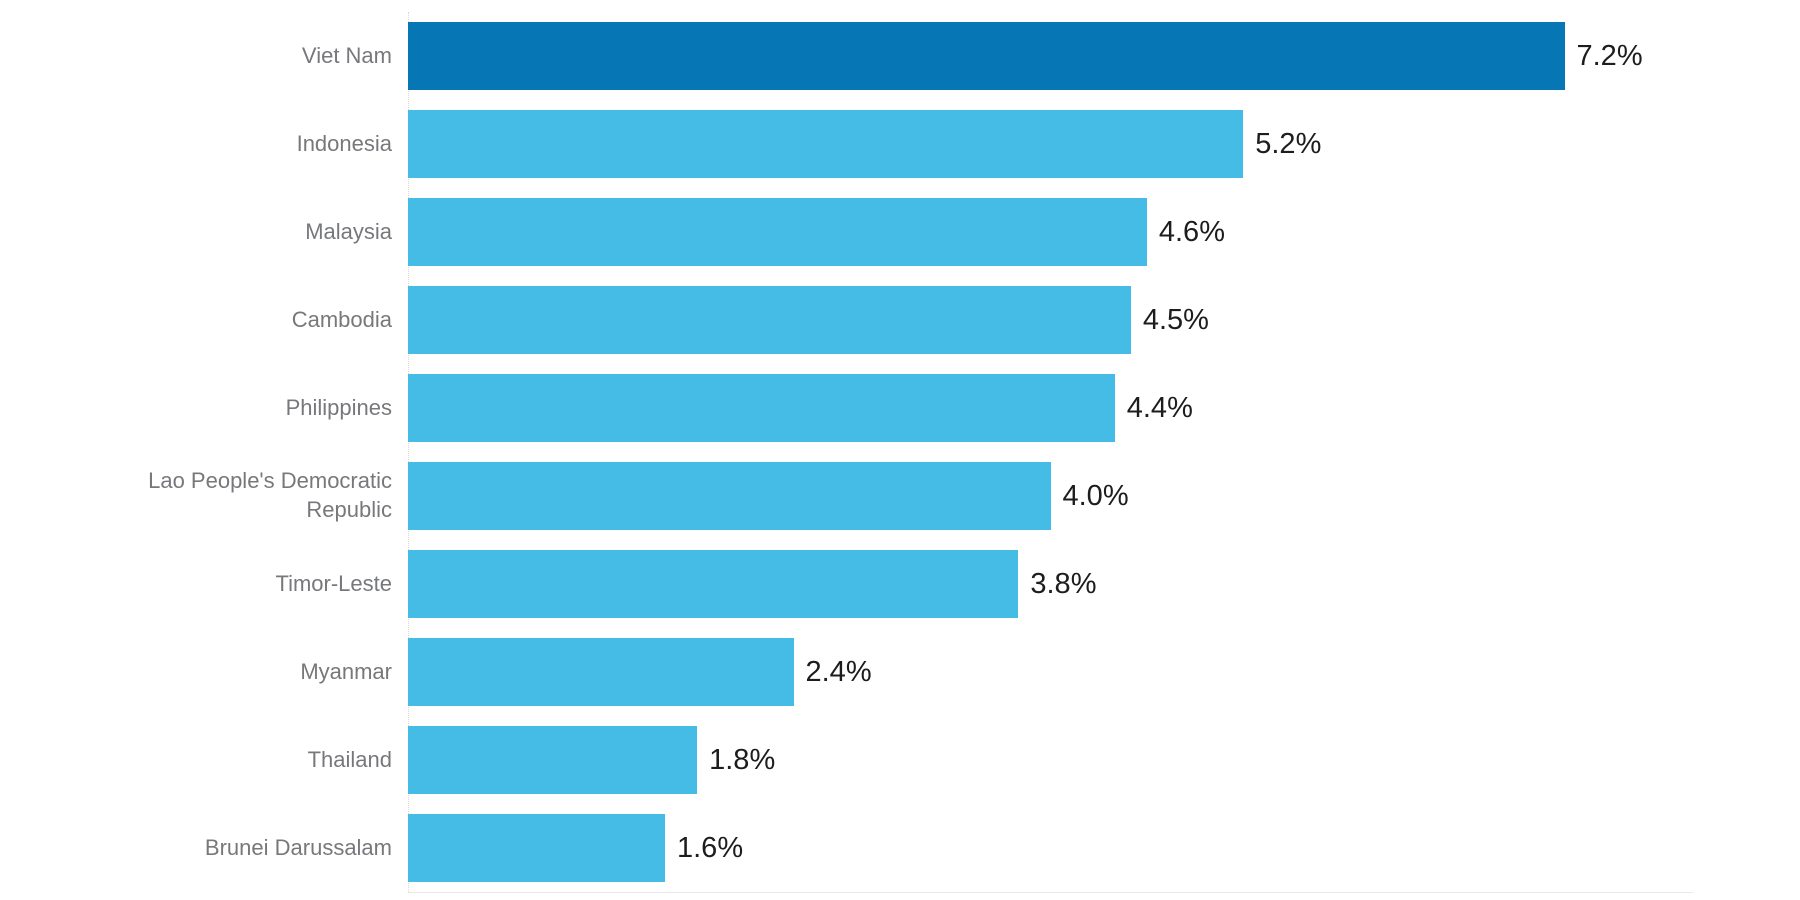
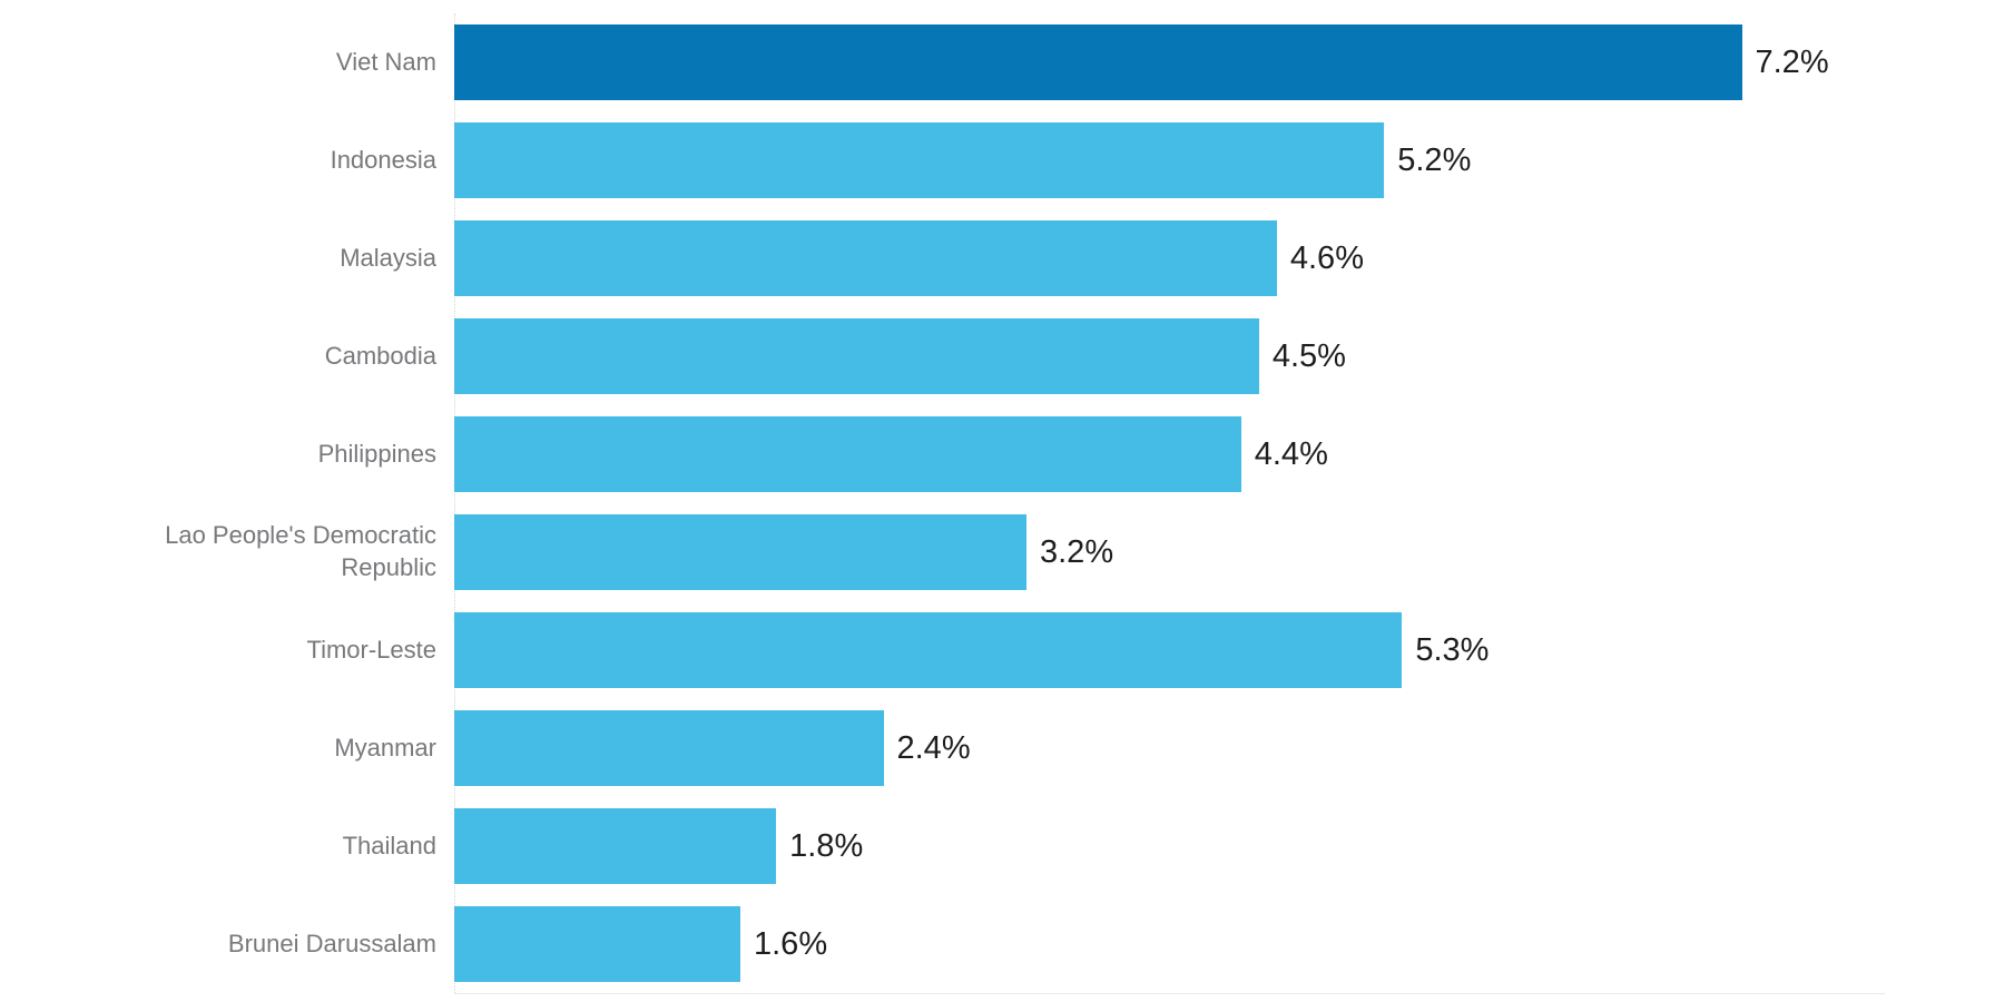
Lao People's Democratic Republic: 4.0% -> 3.2%
Timor-Leste: 3.8% -> 5.3%
